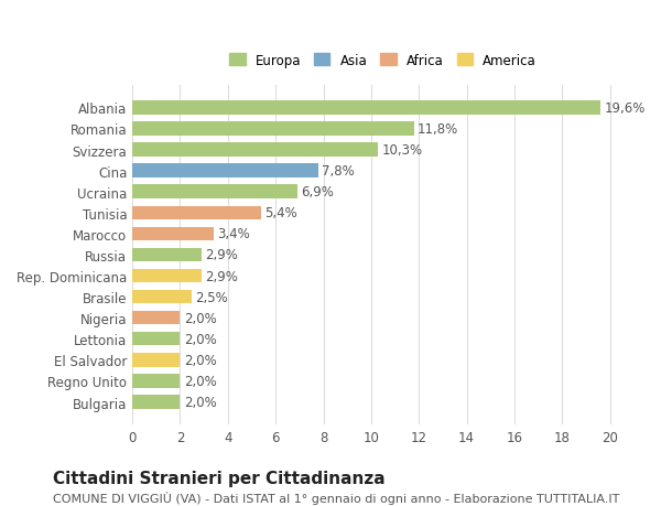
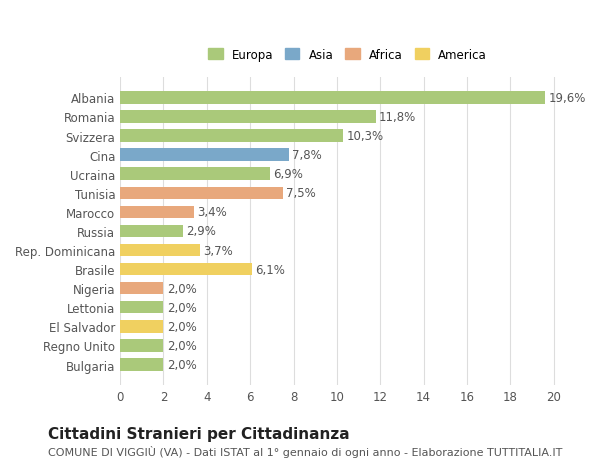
Tunisia: 5,4% -> 7,5%
Rep. Dominicana: 2,9% -> 3,7%
Brasile: 2,5% -> 6,1%
